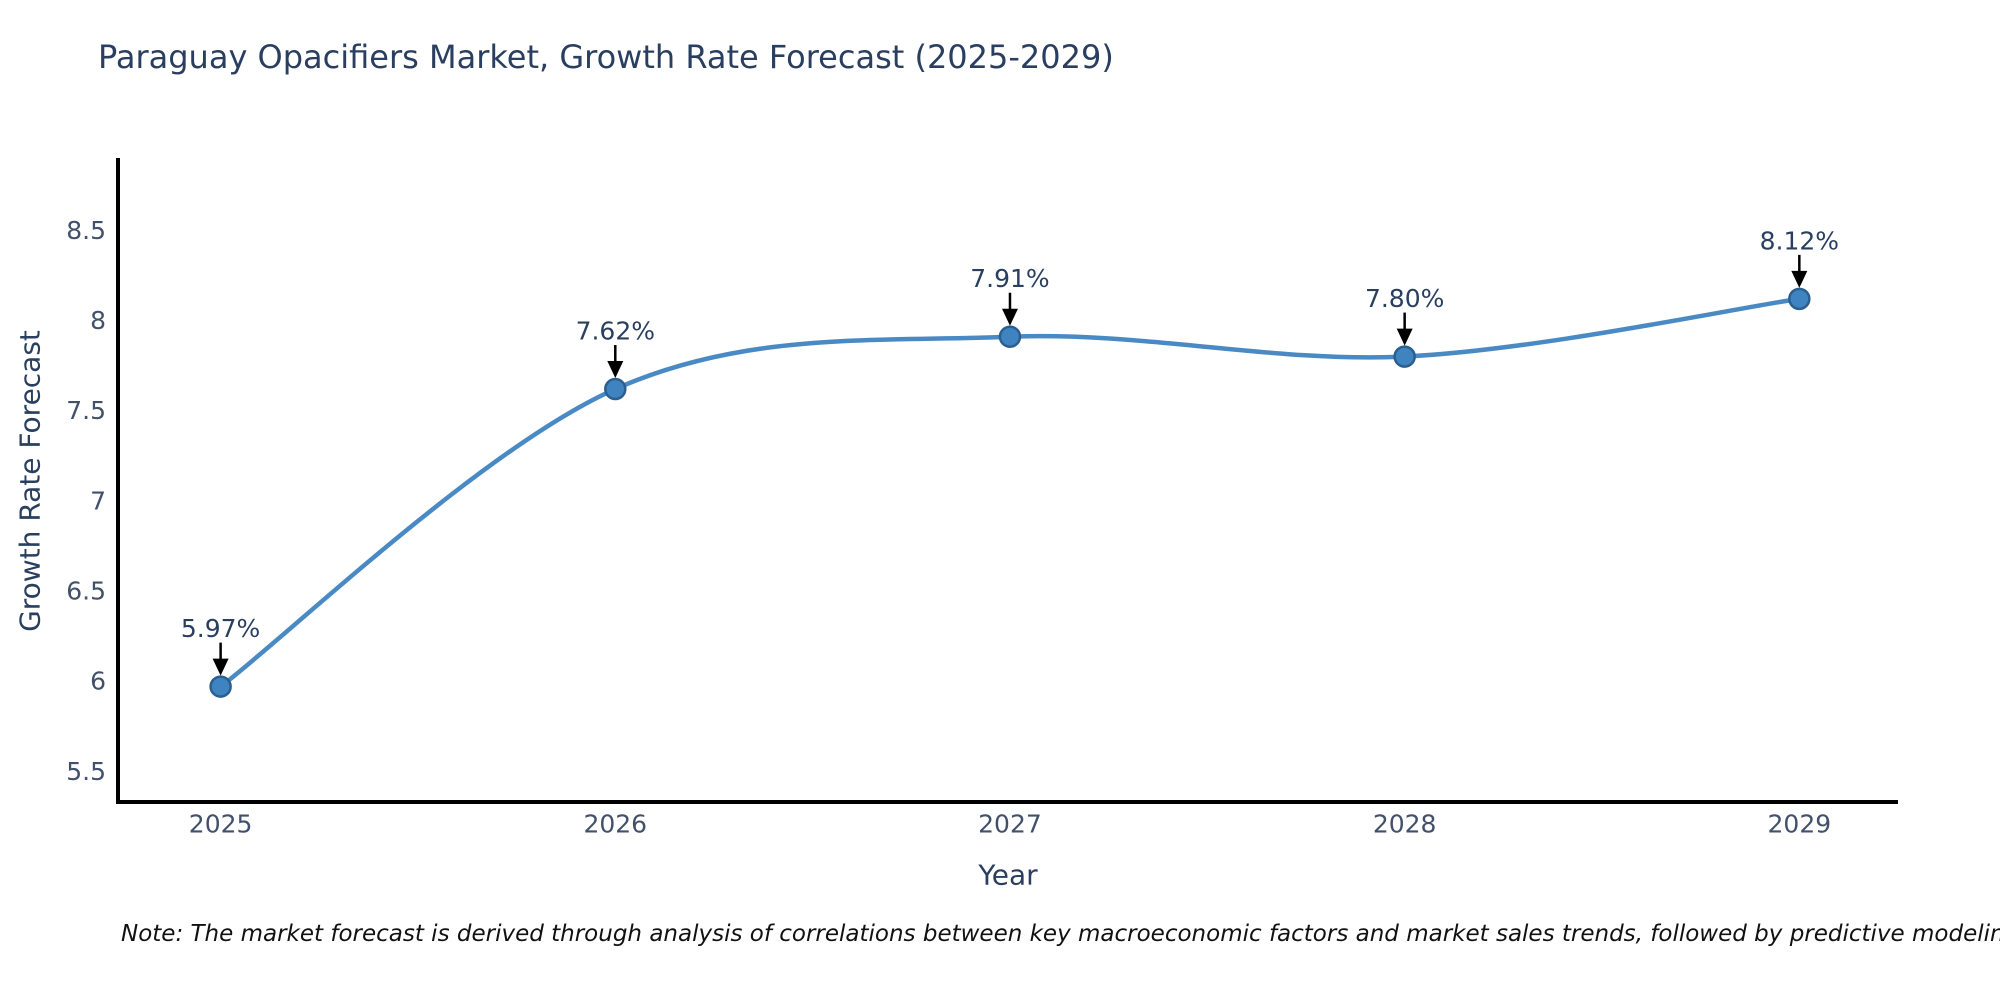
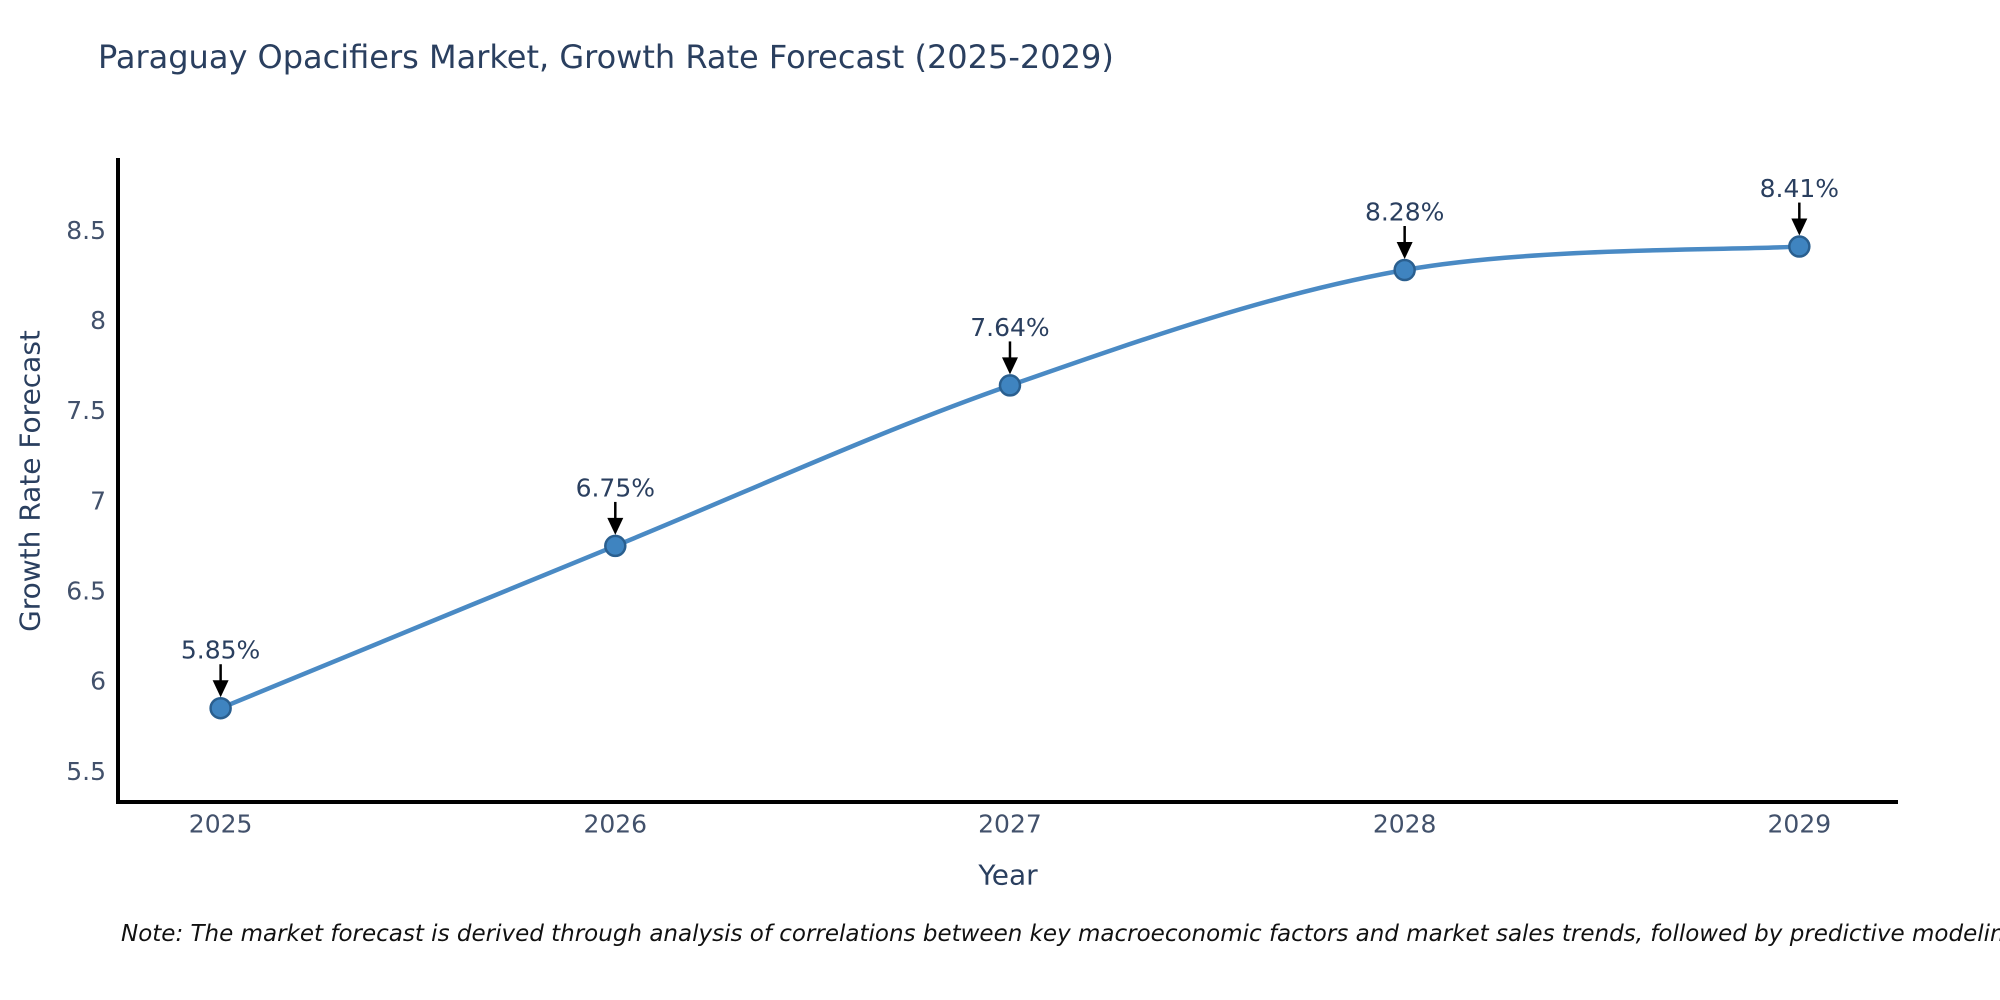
2025: 5.97% -> 5.85%
2026: 7.62% -> 6.75%
2027: 7.91% -> 7.64%
2028: 7.80% -> 8.28%
2029: 8.12% -> 8.41%
